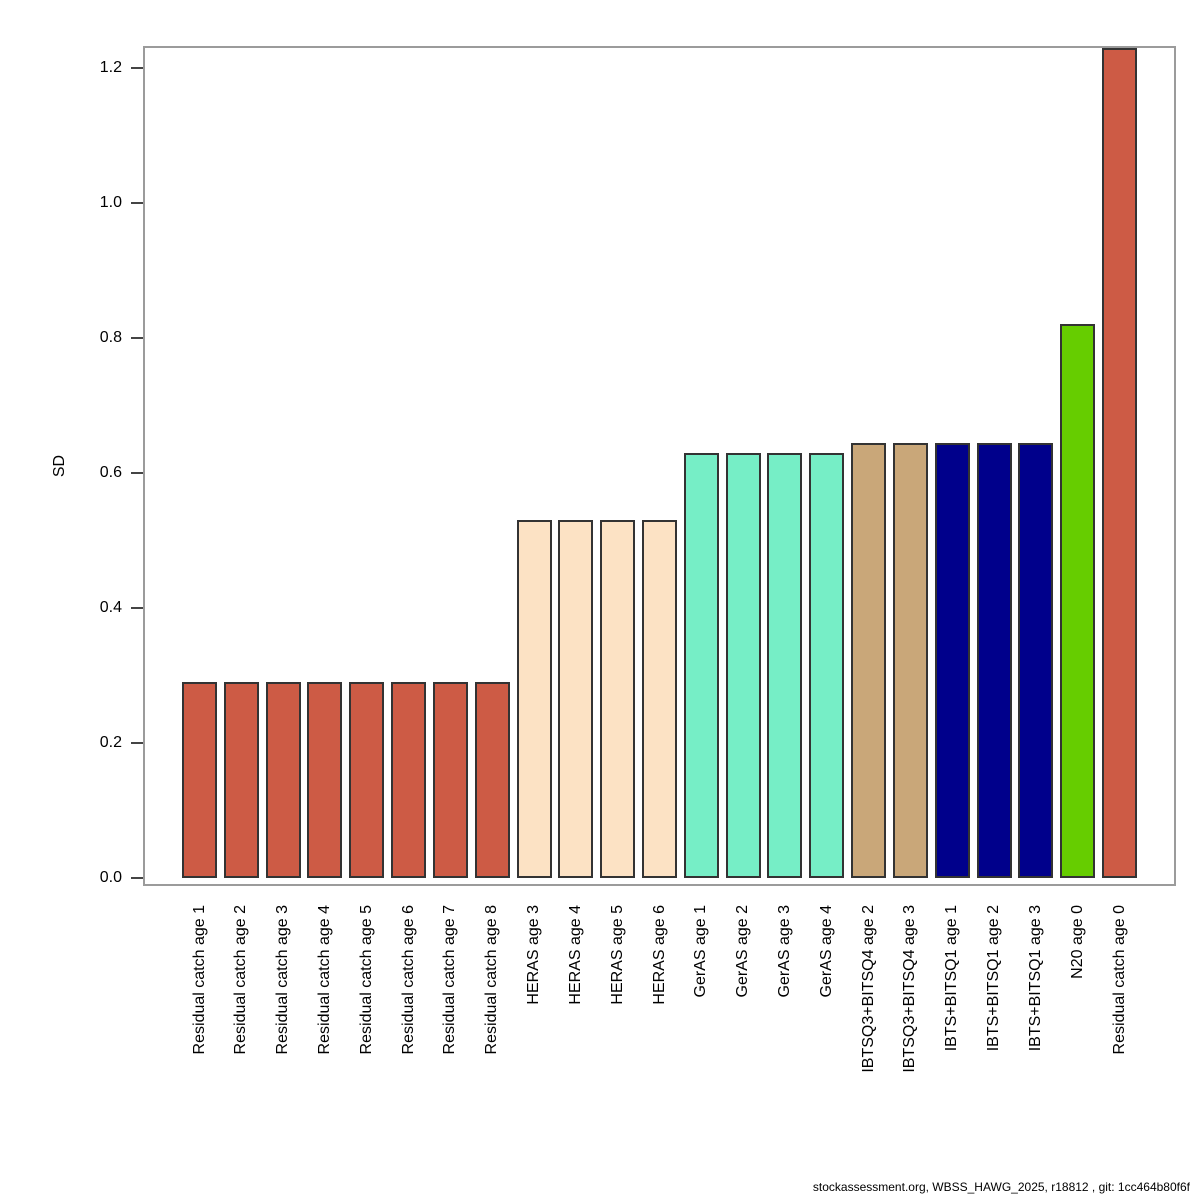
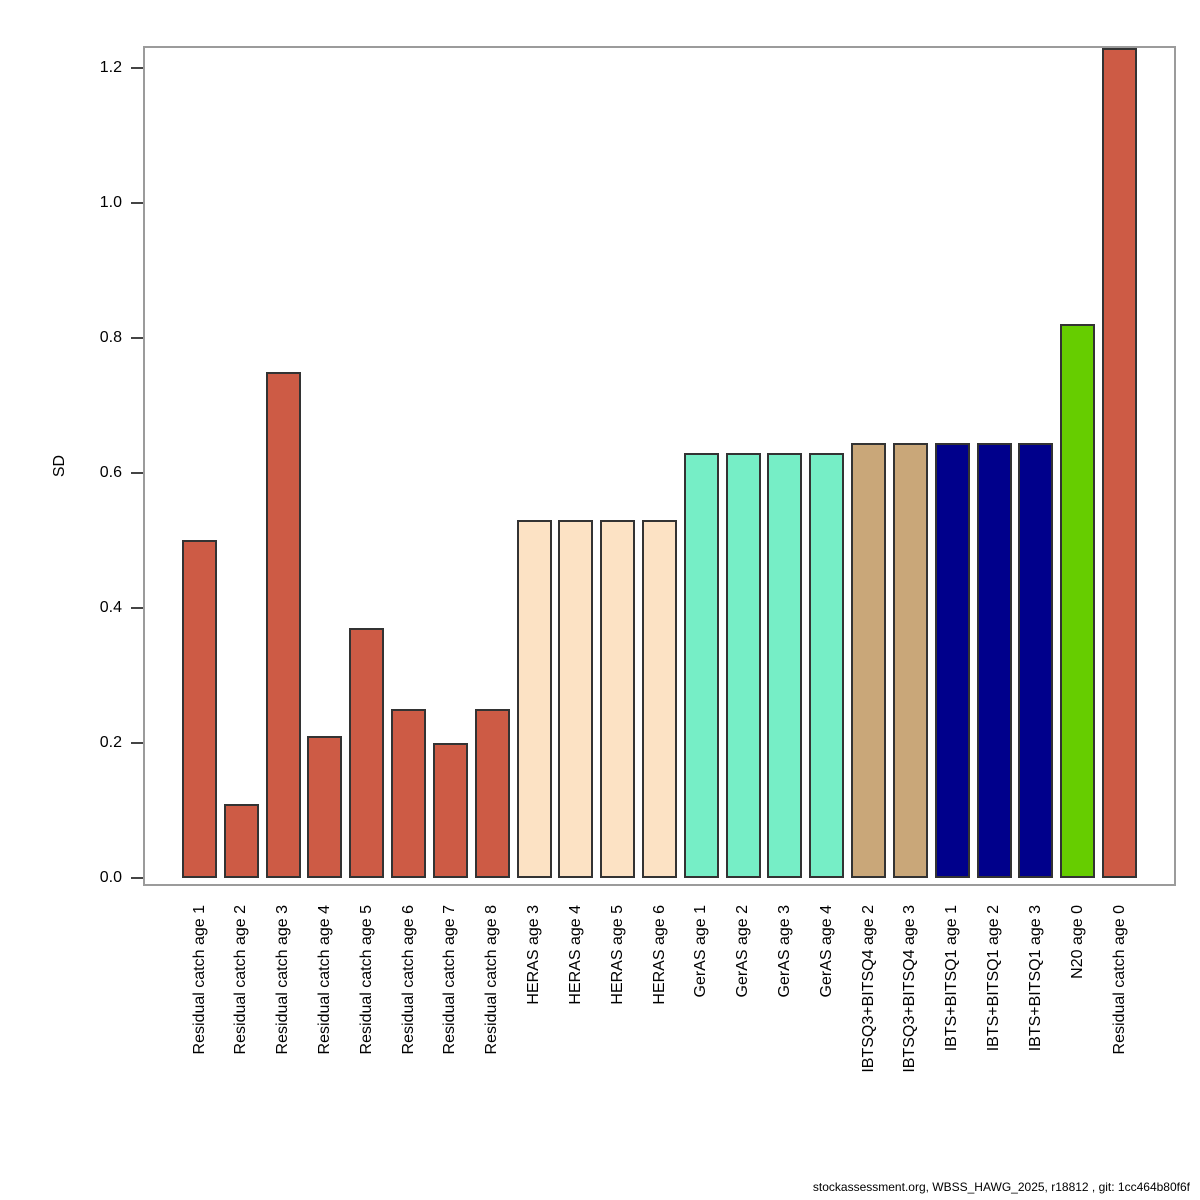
Residual catch age 1: 0.29 -> 0.50
Residual catch age 2: 0.29 -> 0.11
Residual catch age 3: 0.29 -> 0.75
Residual catch age 4: 0.29 -> 0.21
Residual catch age 5: 0.29 -> 0.37
Residual catch age 6: 0.29 -> 0.25
Residual catch age 7: 0.29 -> 0.20
Residual catch age 8: 0.29 -> 0.25
